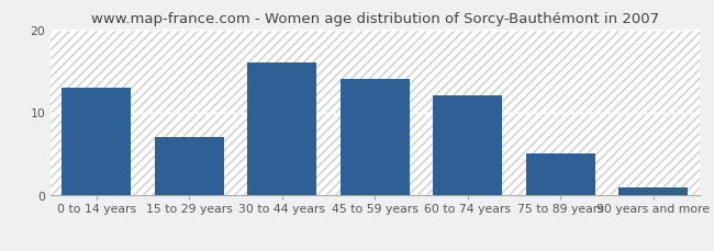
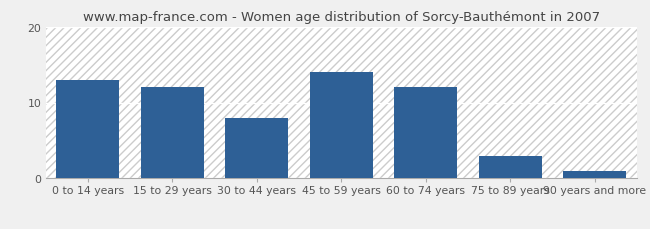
15 to 29 years: 7 -> 12
30 to 44 years: 16 -> 8
75 to 89 years: 5 -> 3
